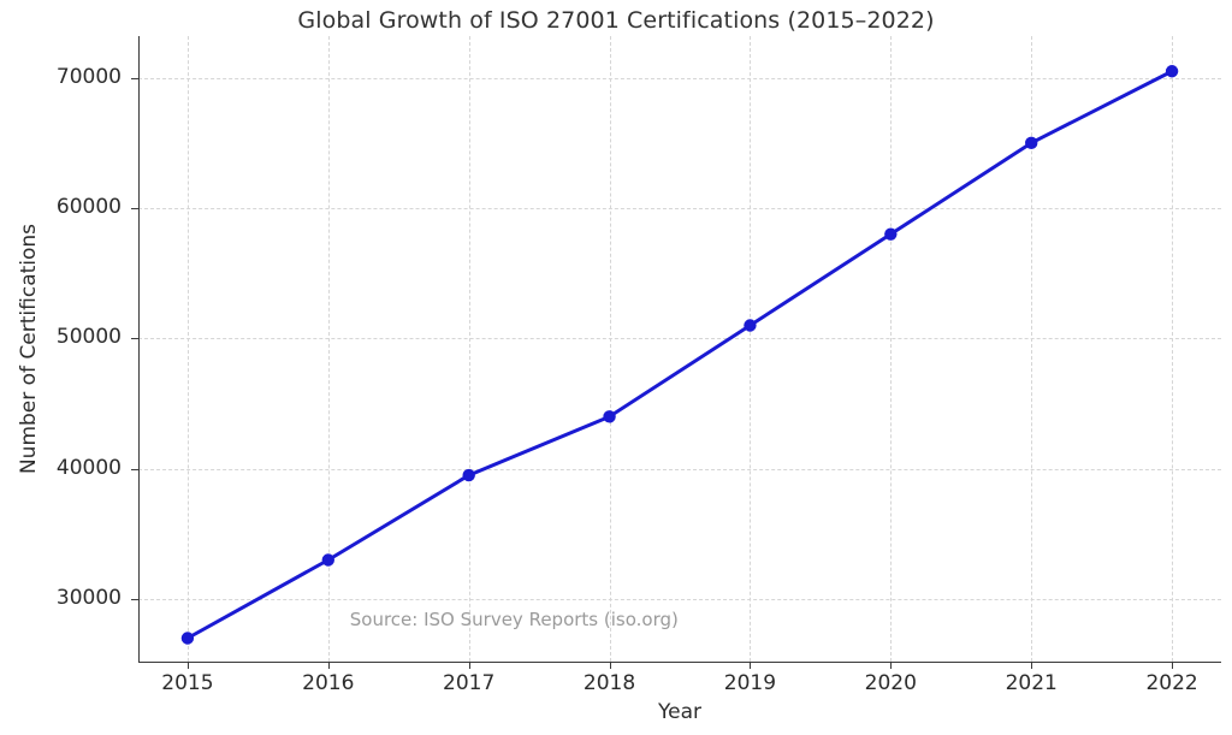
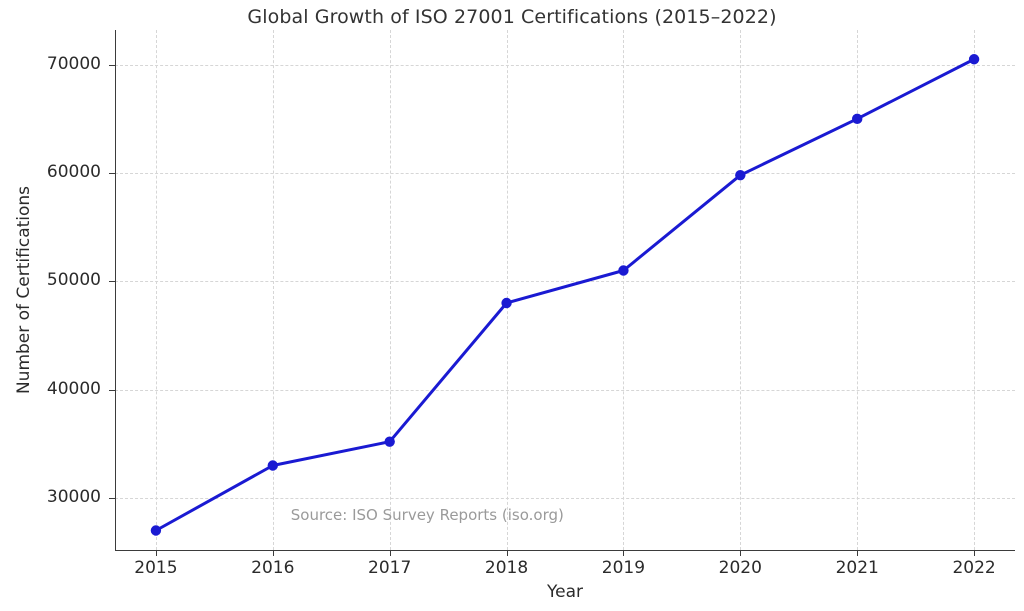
2017: 39500 -> 35200
2018: 44000 -> 48000
2020: 58000 -> 59800
